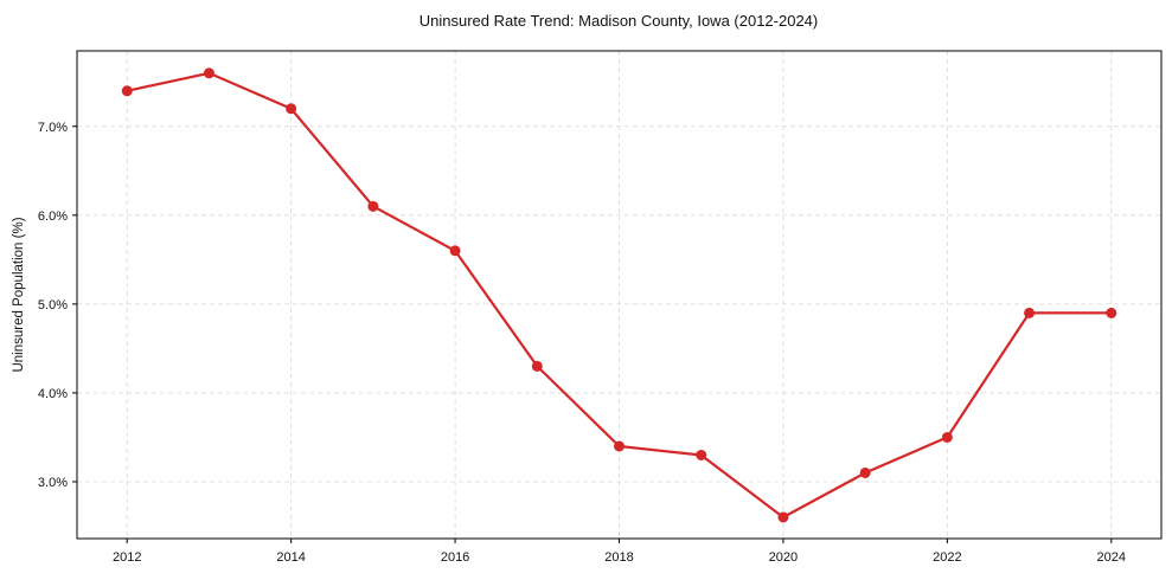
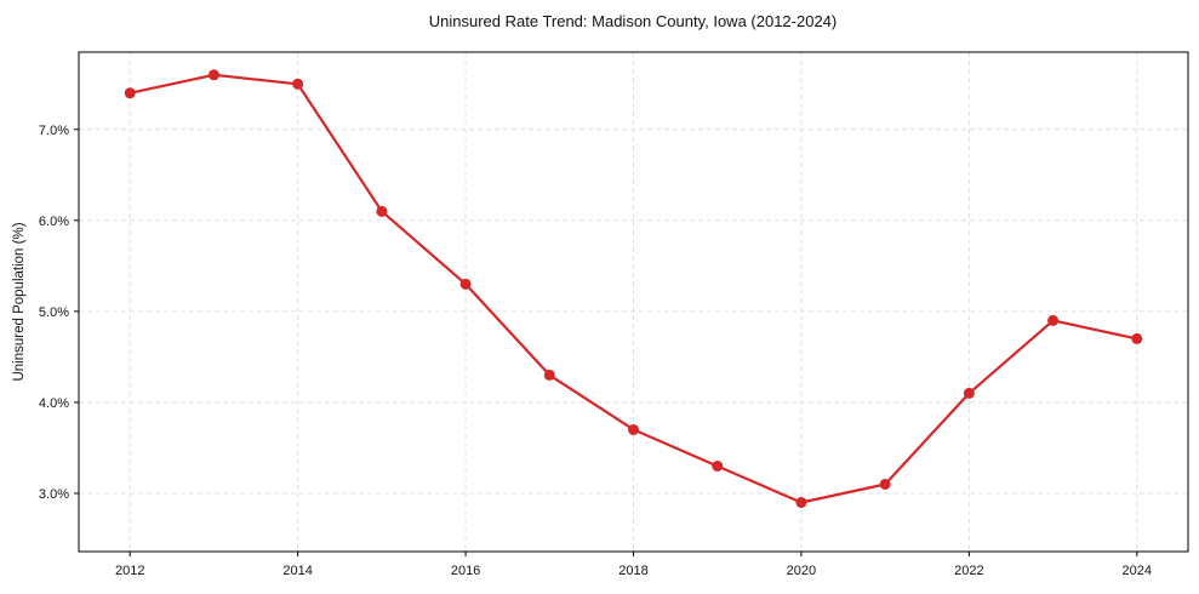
2014: 7.2% -> 7.5%
2016: 5.6% -> 5.3%
2018: 3.4% -> 3.7%
2020: 2.6% -> 2.9%
2022: 3.5% -> 4.1%
2024: 4.9% -> 4.7%
